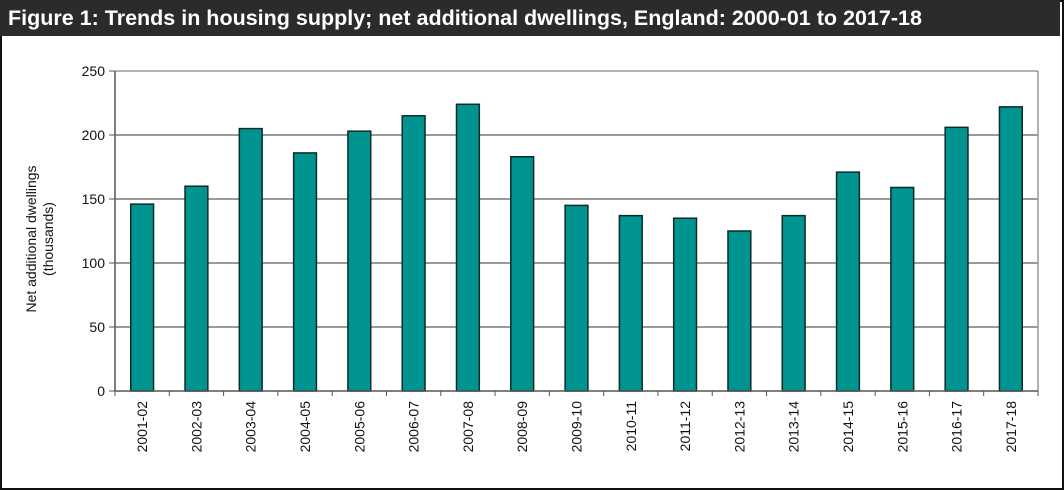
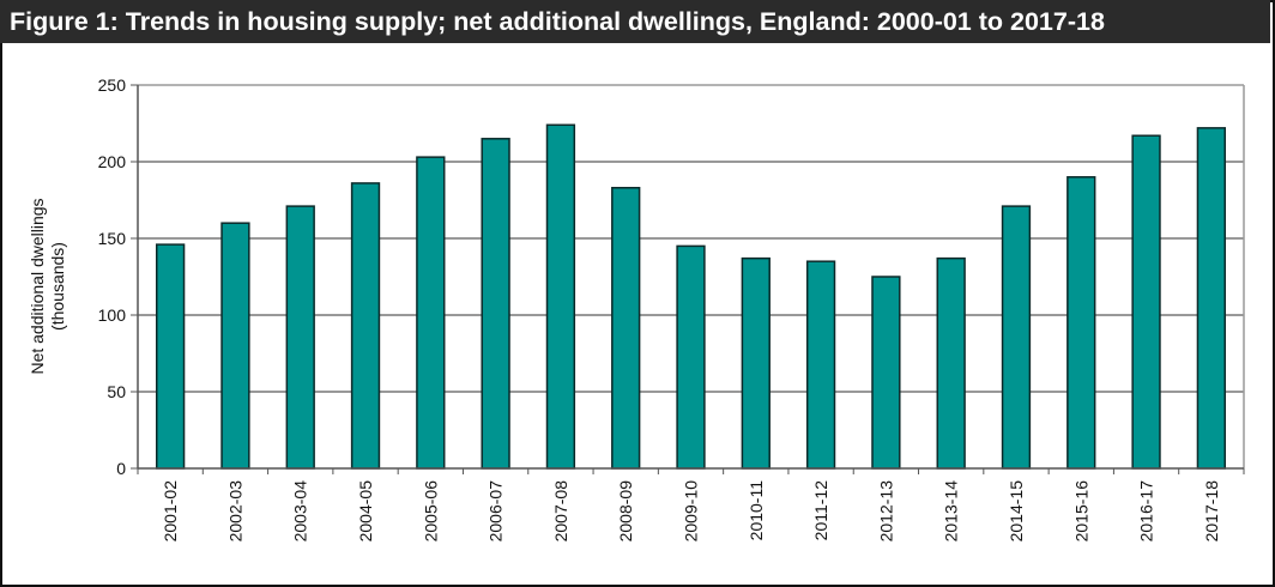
2003-04: 205 -> 171
2015-16: 159 -> 190
2016-17: 206 -> 217
